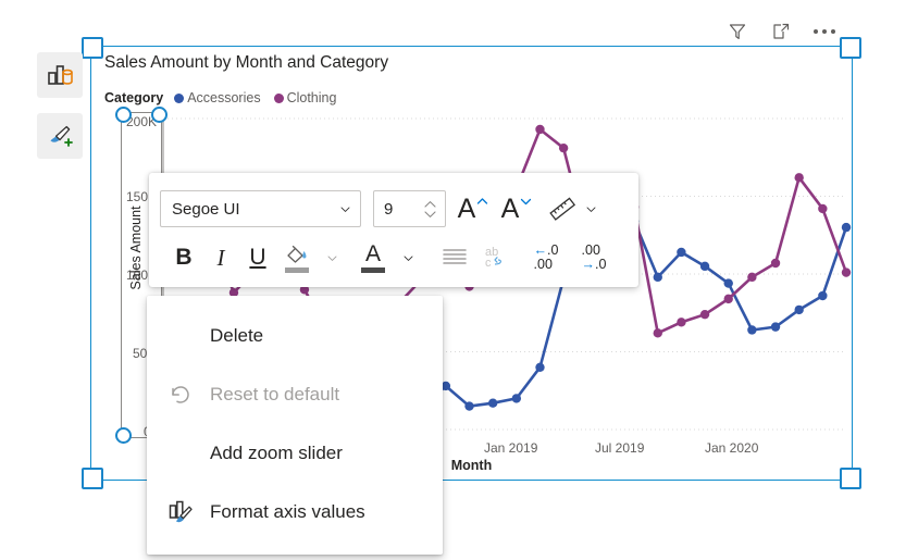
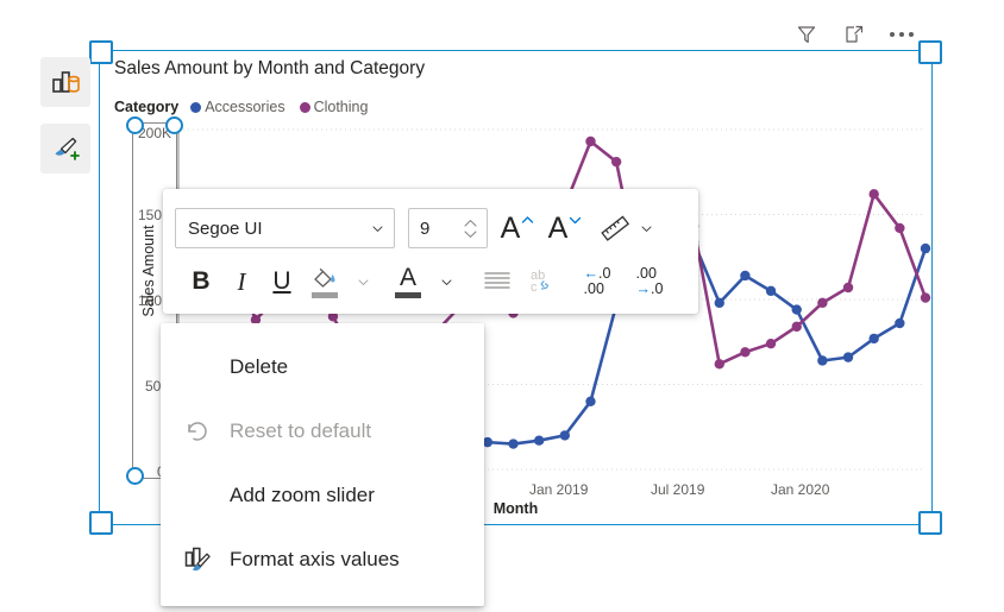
Accessories/Jan 2019: 28K -> 16K
Clothing/Jul 2019: 122K -> 107K
